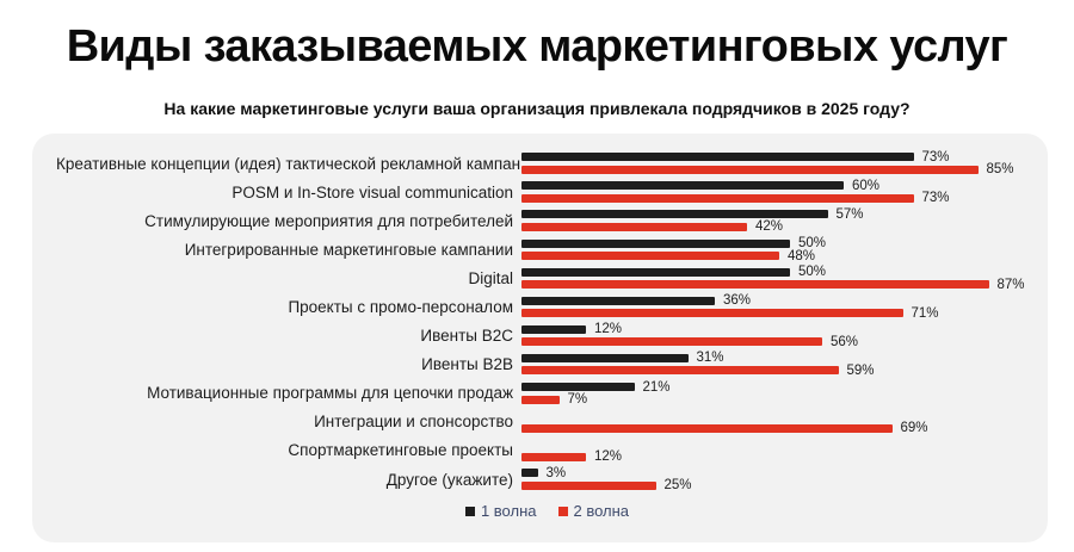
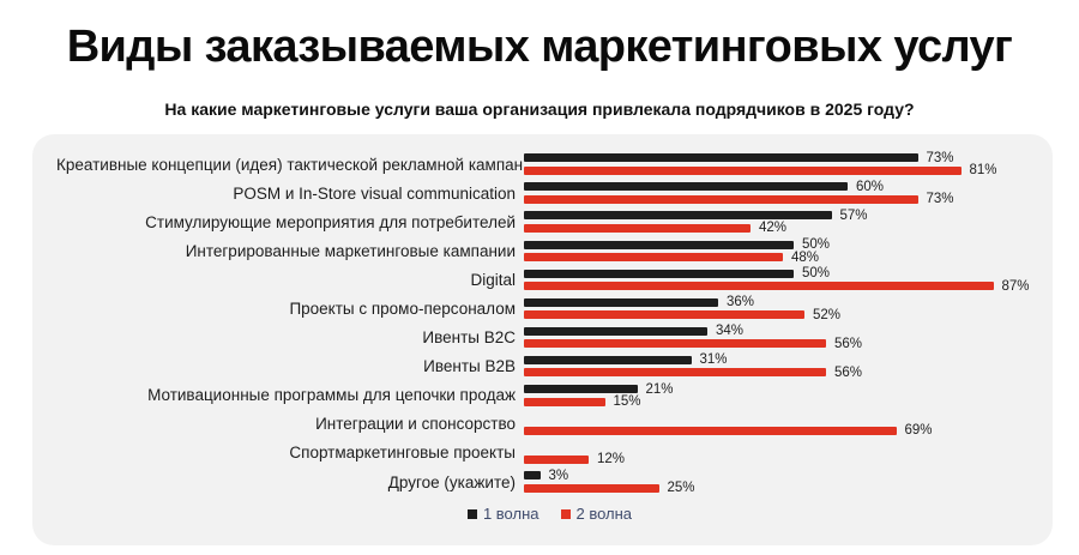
2 волна/Креативные концепции (идея) тактической рекламной кампании: 85% -> 81%
2 волна/Проекты с промо-персоналом: 71% -> 52%
1 волна/Ивенты B2C: 12% -> 34%
2 волна/Ивенты B2B: 59% -> 56%
2 волна/Мотивационные программы для цепочки продаж: 7% -> 15%
